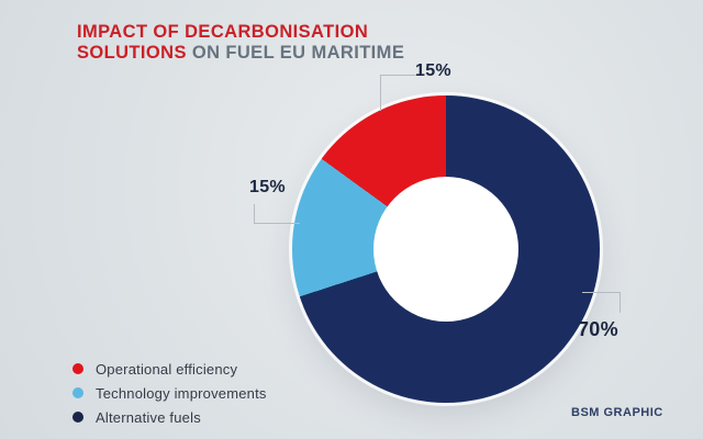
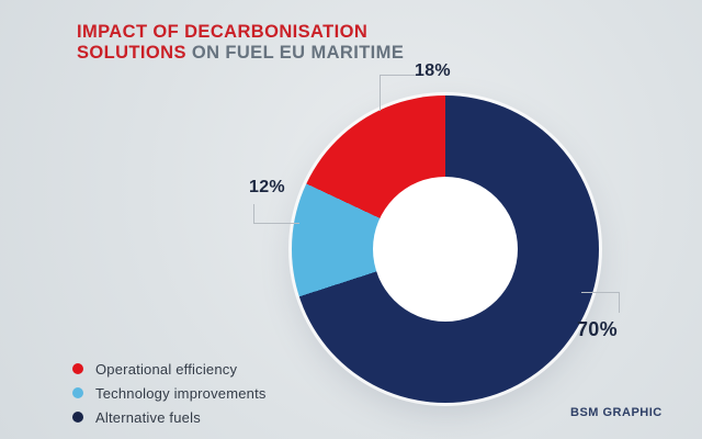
Technology improvements: 15% -> 12%
Operational efficiency: 15% -> 18%
